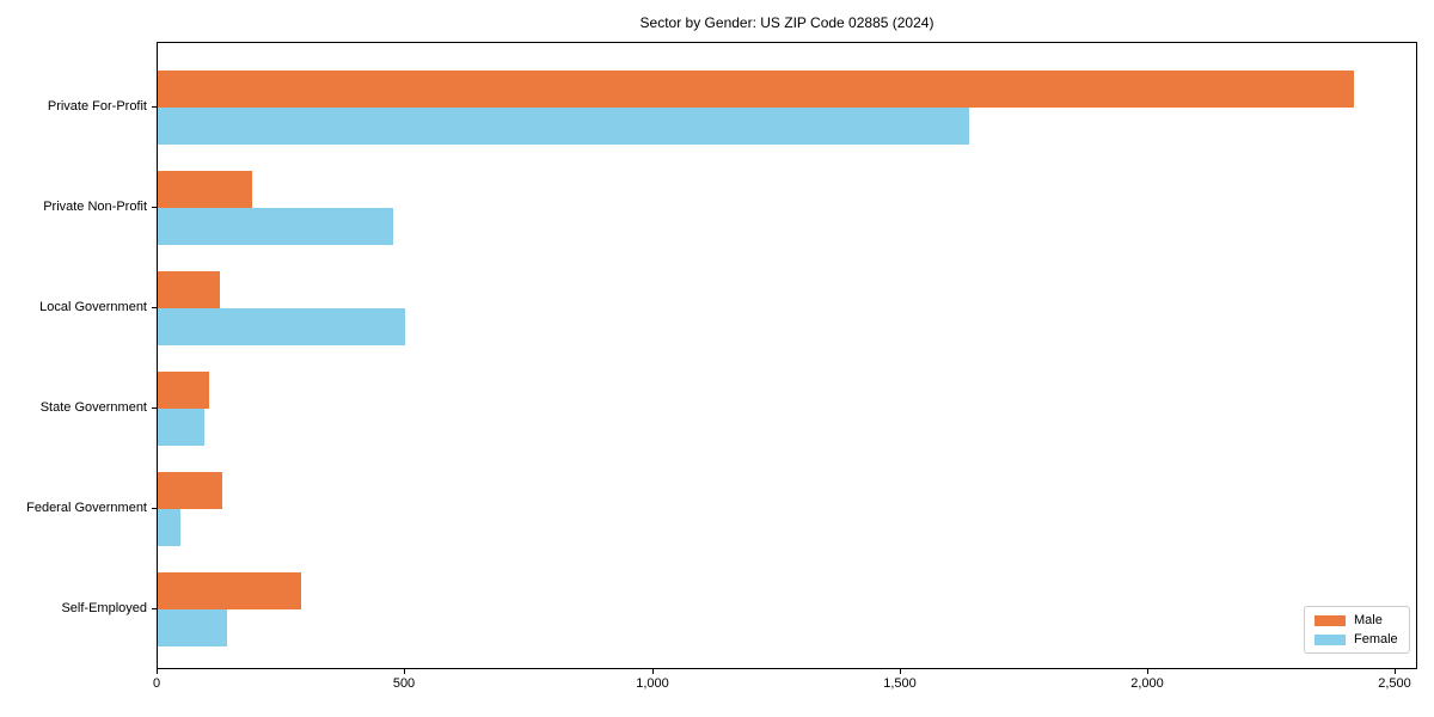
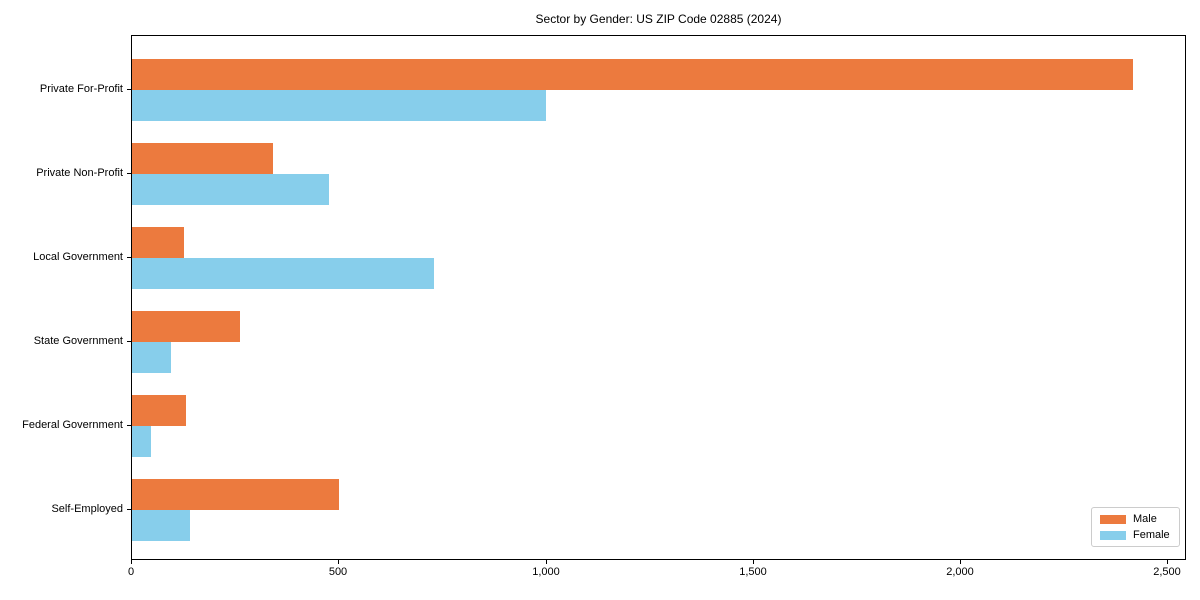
Female/Private For-Profit: 1640 -> 1000
Male/Private Non-Profit: 190 -> 340
Female/Local Government: 500 -> 730
Male/State Government: 100 -> 260
Male/Self-Employed: 290 -> 500
